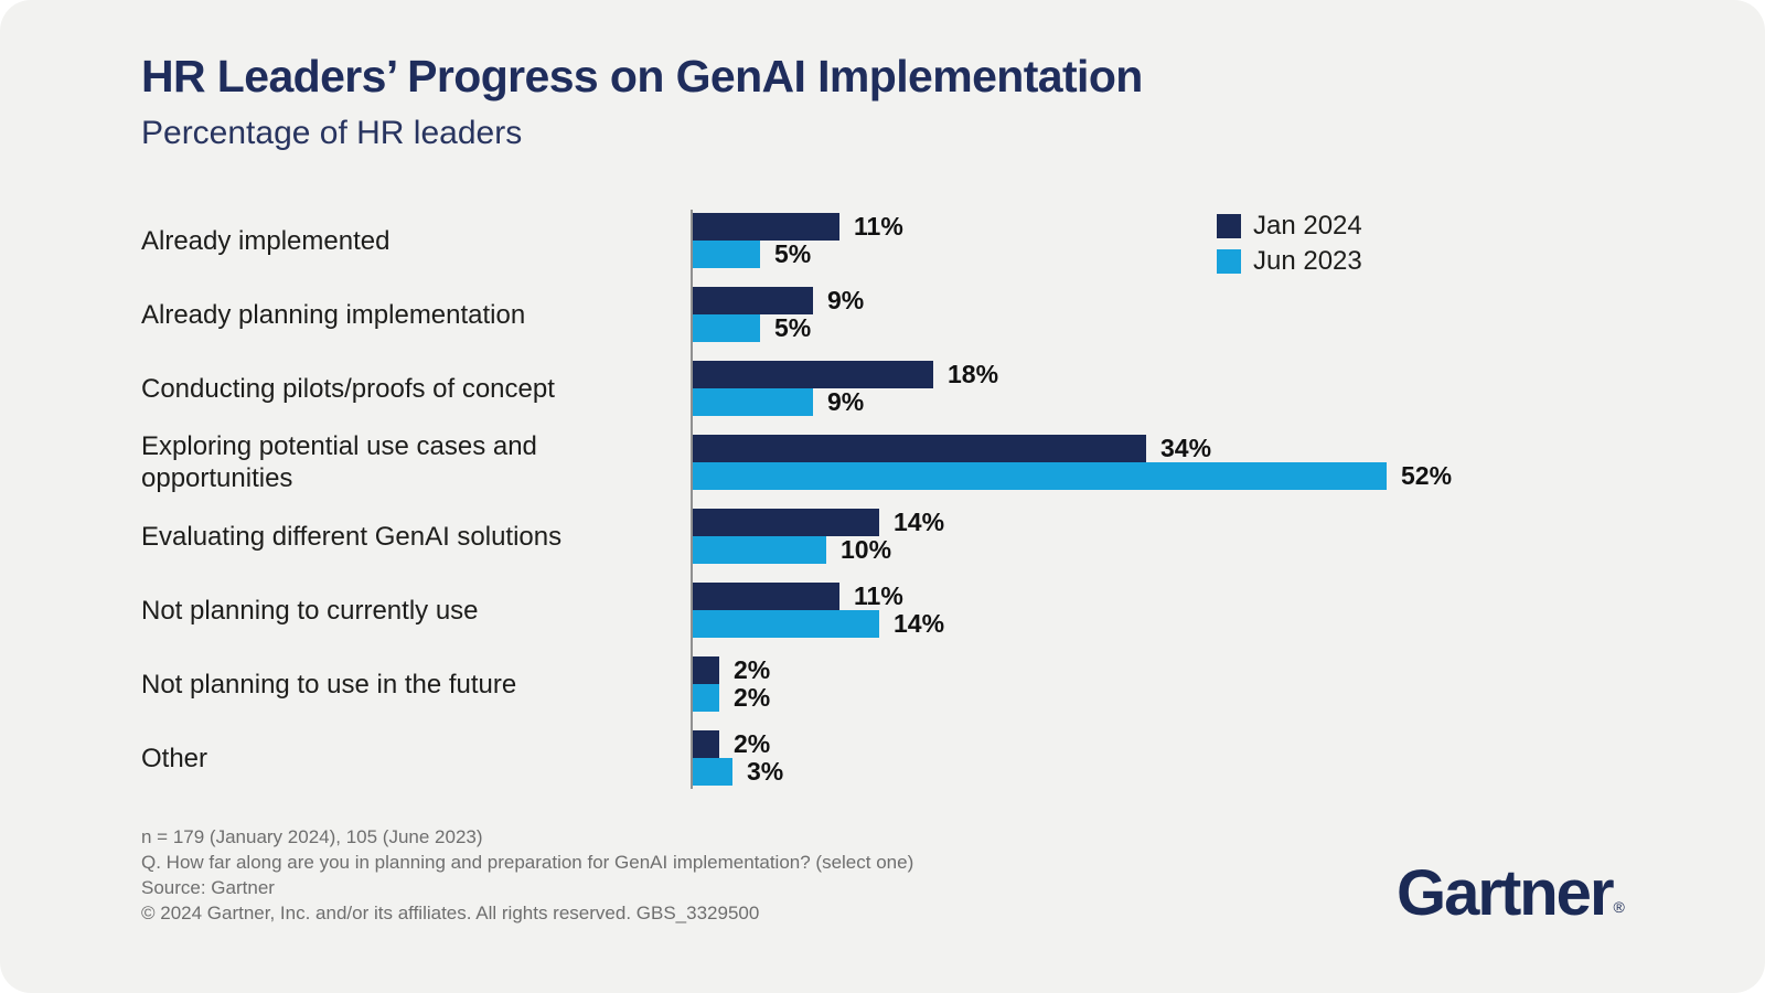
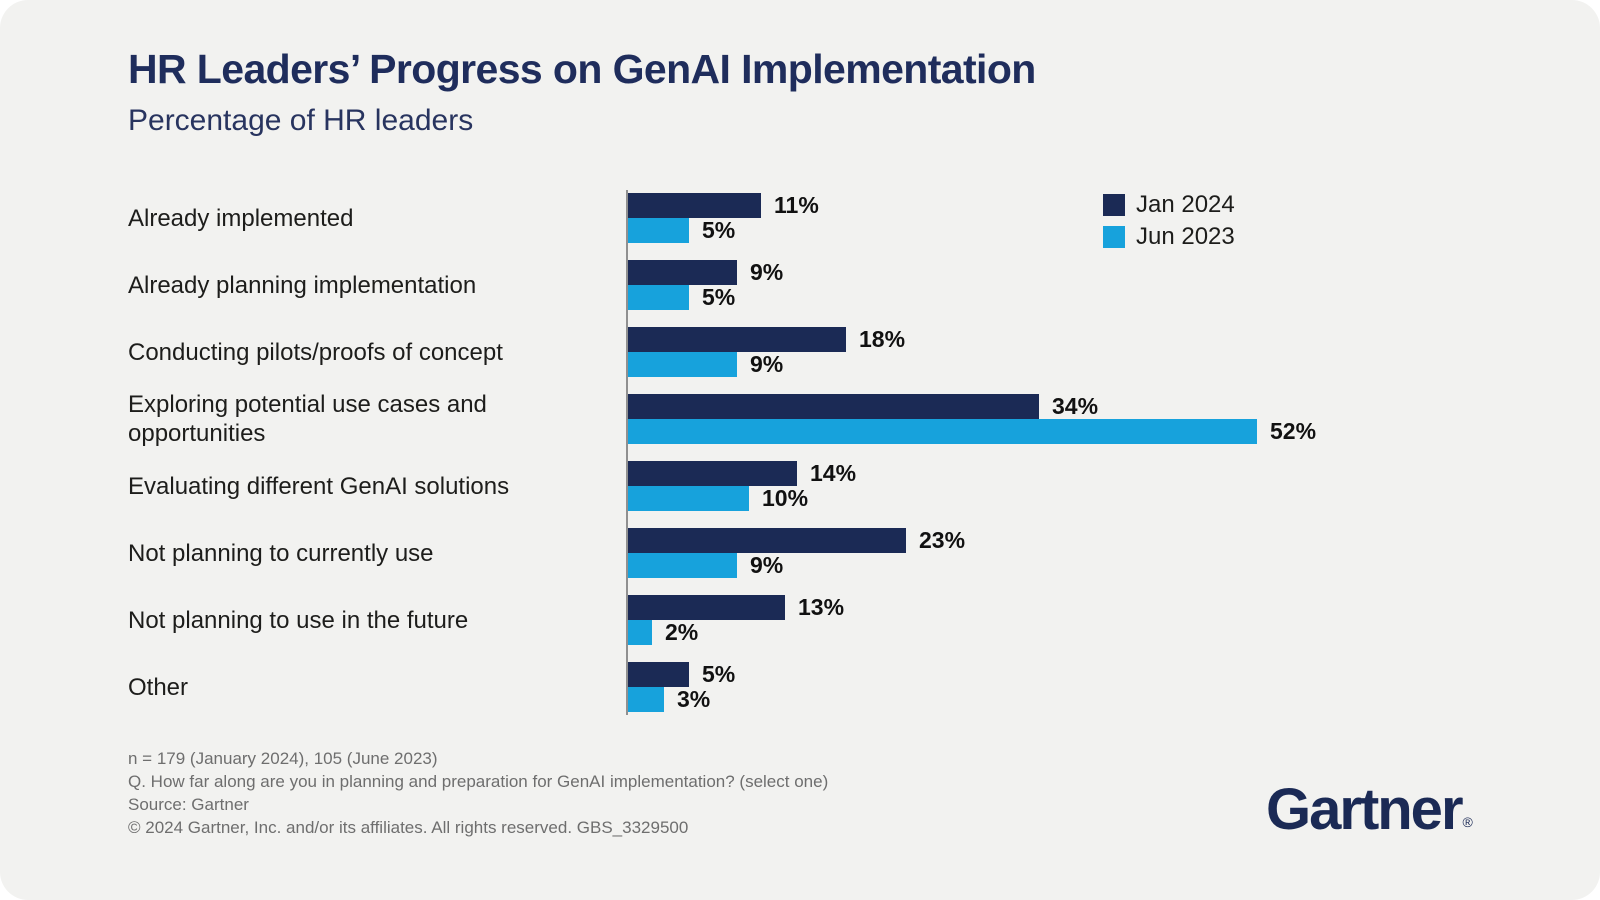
Jan 2024/Not planning to currently use: 11% -> 23%
Jun 2023/Not planning to currently use: 14% -> 9%
Jan 2024/Not planning to use in the future: 2% -> 13%
Jan 2024/Other: 2% -> 5%
